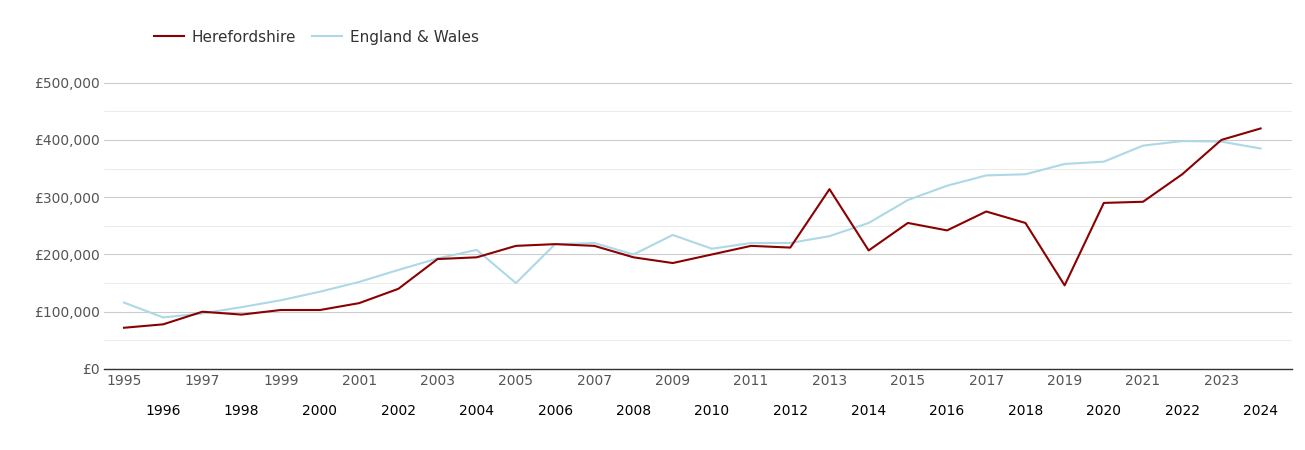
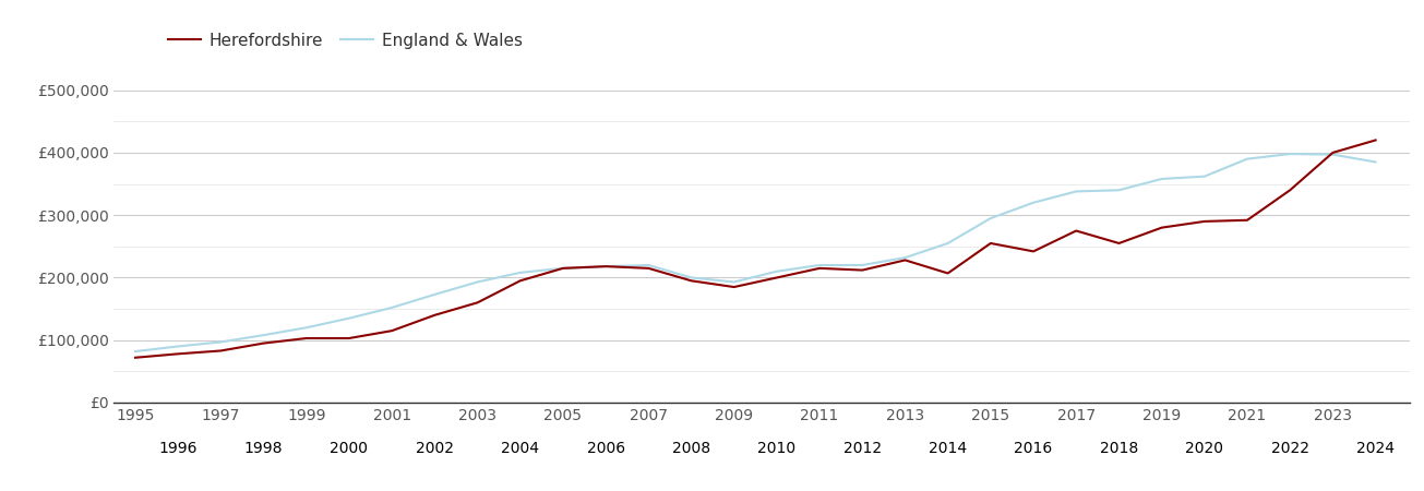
England & Wales/1995: £116,000 -> £82,000
Herefordshire/1997: £100,000 -> £83,000
Herefordshire/2003: £192,000 -> £160,000
England & Wales/2005: £150,000 -> £215,000
England & Wales/2009: £234,000 -> £193,000
Herefordshire/2013: £314,000 -> £228,000
Herefordshire/2019: £146,000 -> £280,000
